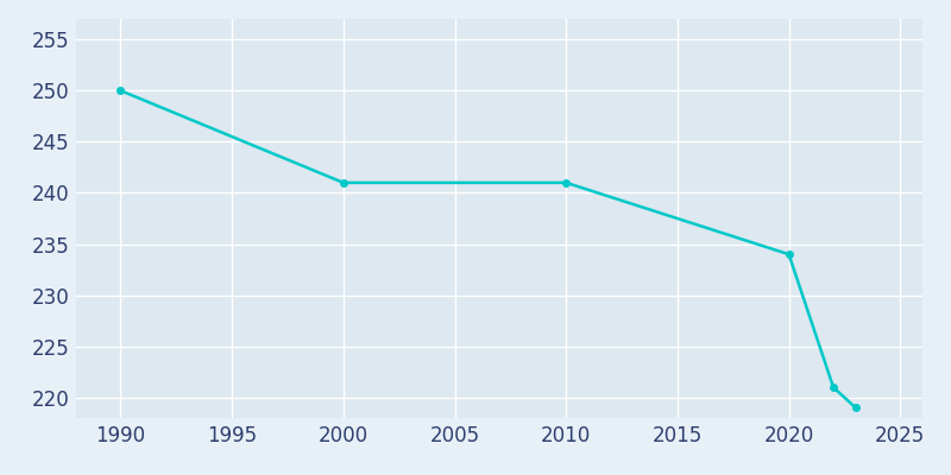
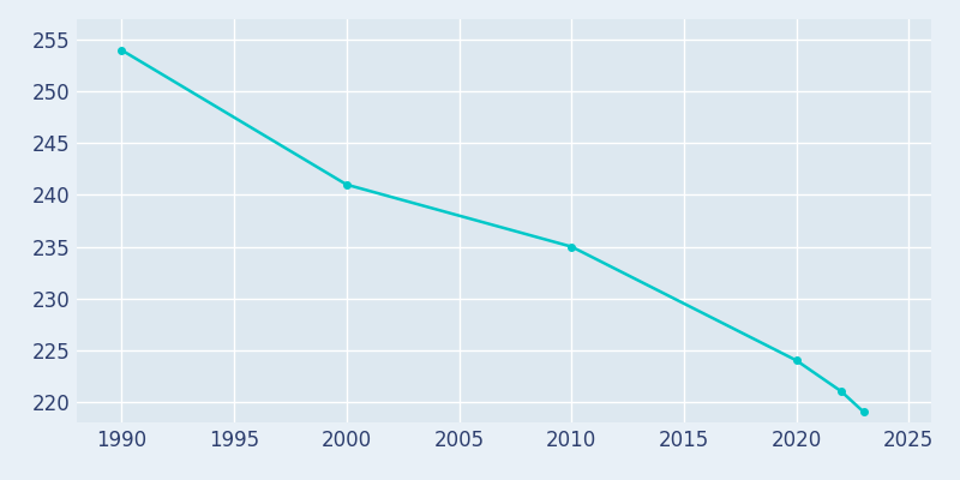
1990: 250 -> 254
2010: 241 -> 235
2020: 234 -> 224
